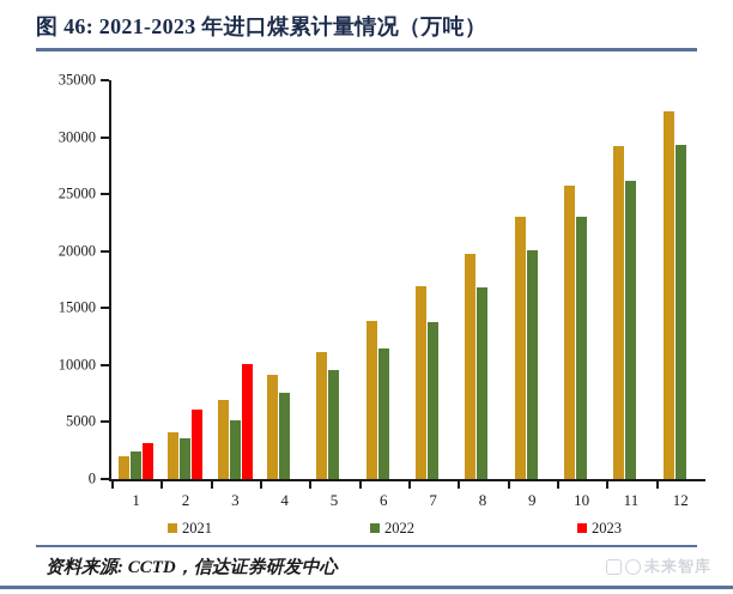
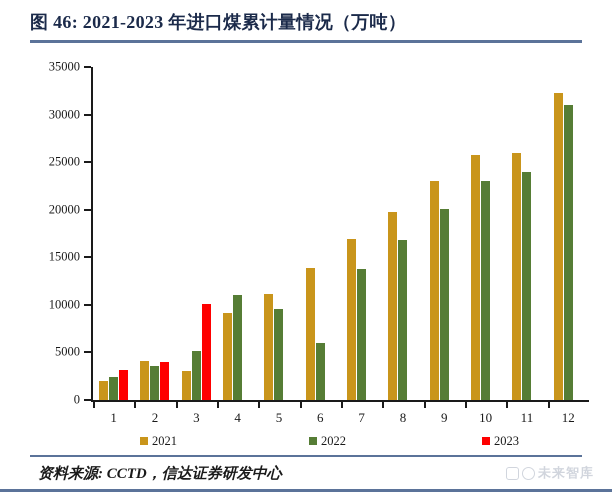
2023/2: 6000 -> 4000
2021/3: 7000 -> 3000
2022/4: 8000 -> 11000
2022/6: 12000 -> 6000
2021/11: 29000 -> 26000
2022/11: 26000 -> 24000
2022/12: 29000 -> 31000
